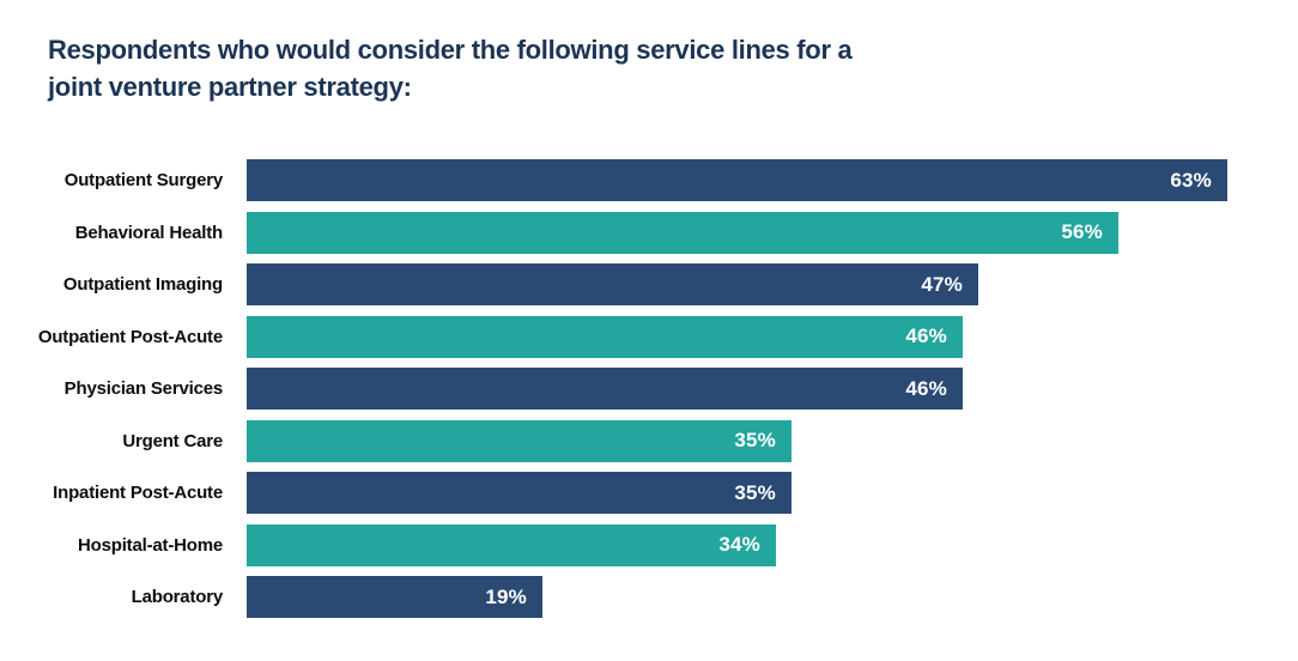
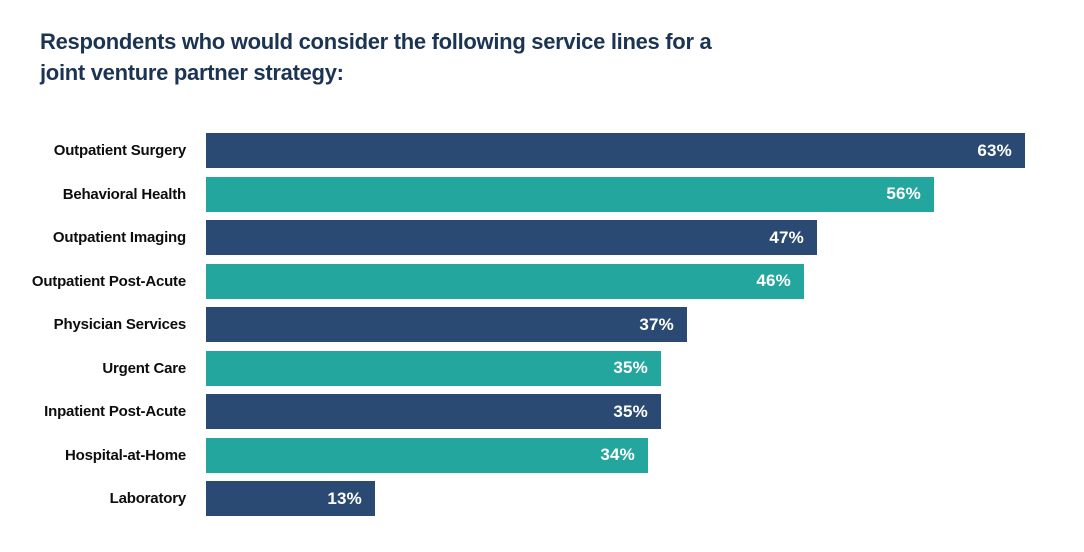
Physician Services: 46% -> 37%
Laboratory: 19% -> 13%
